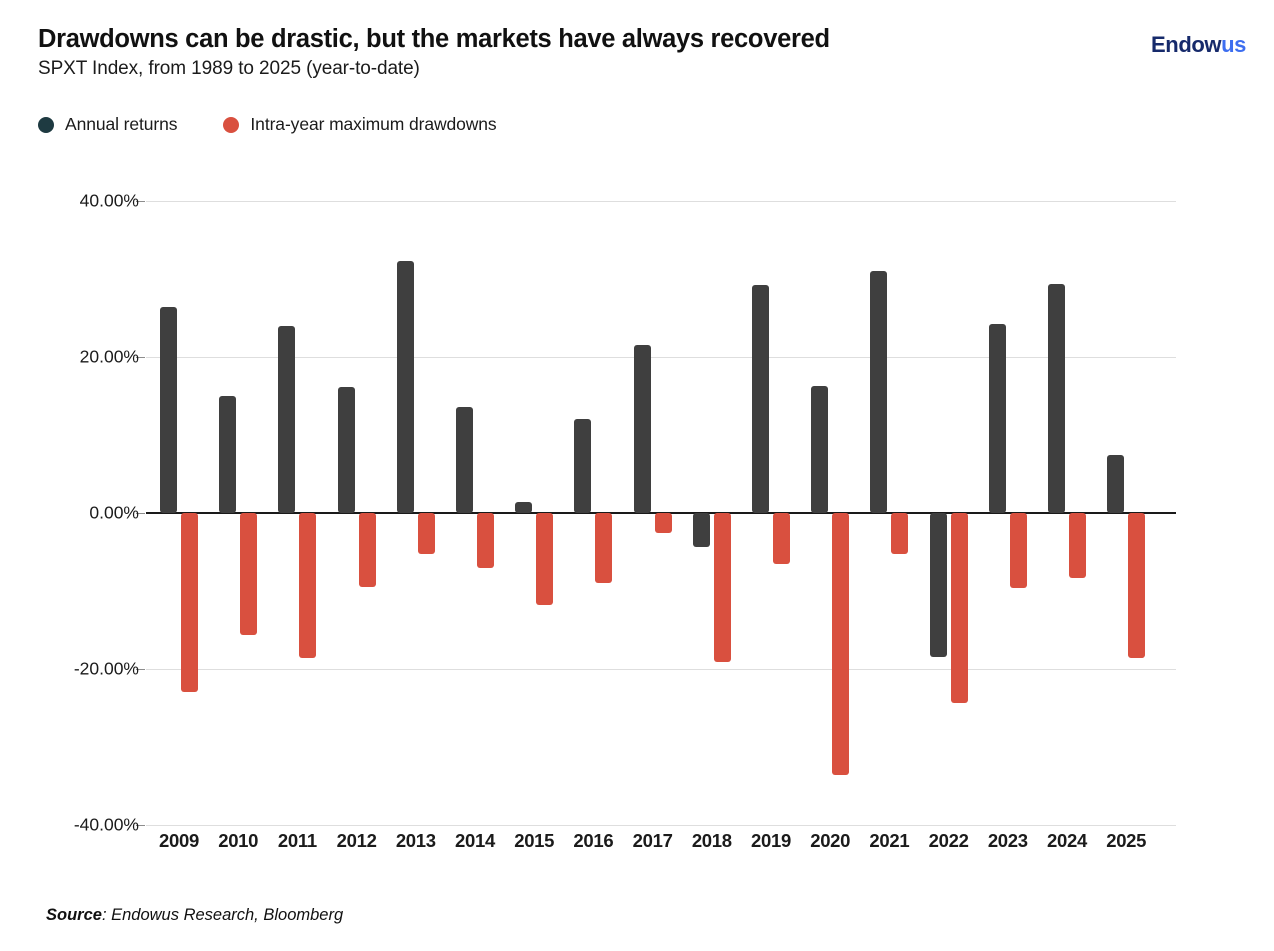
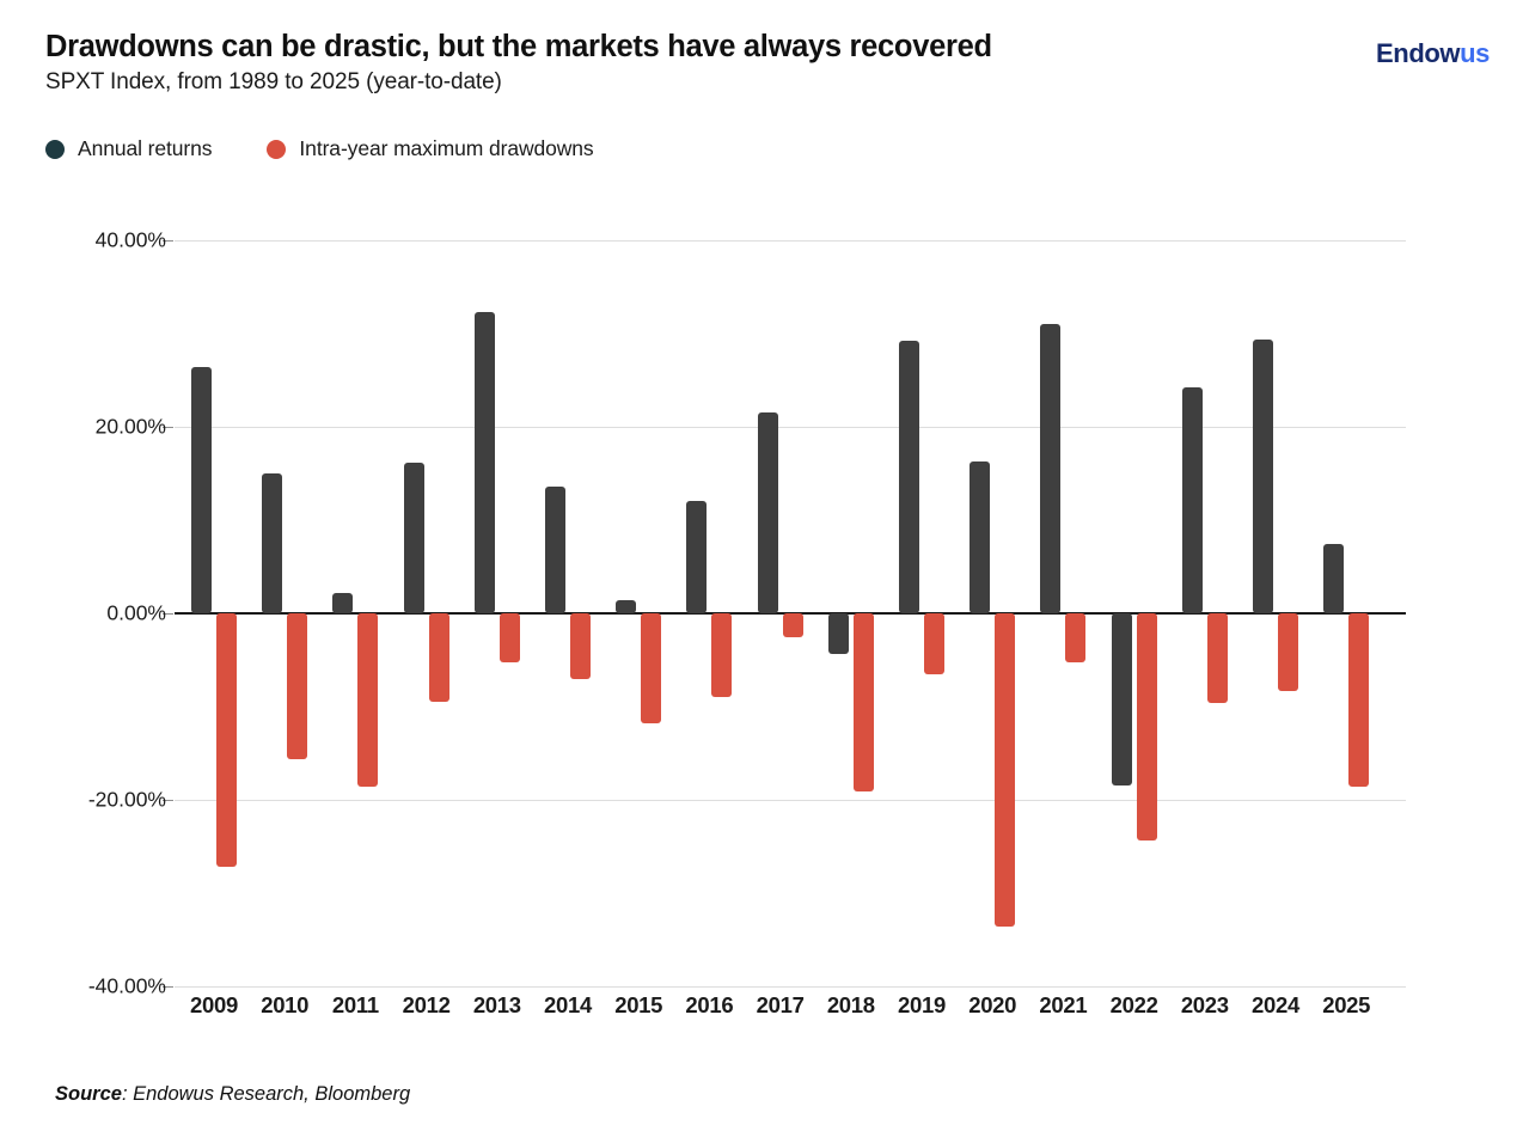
Intra-year maximum drawdowns/2009: -23% -> -27%
Annual returns/2011: 24% -> 2%
